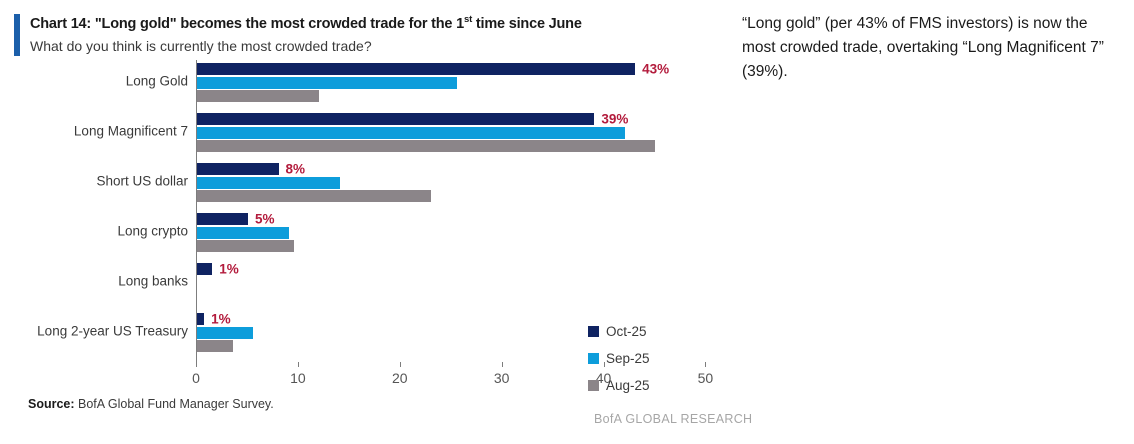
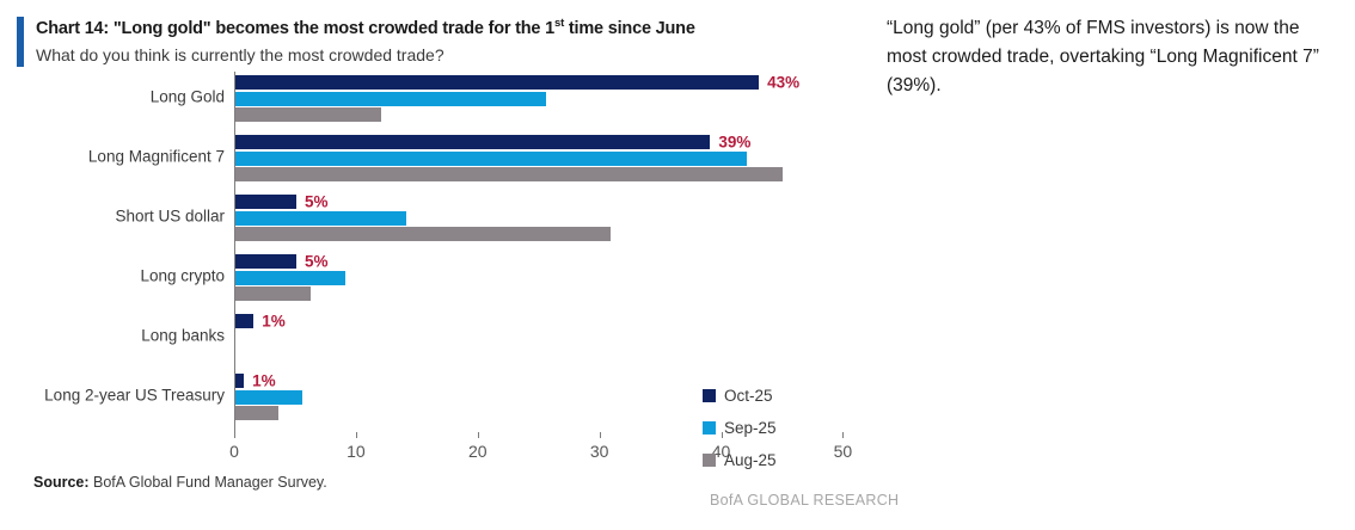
Oct-25/Short US dollar: 8% -> 5%
Aug-25/Short US dollar: 23.0 -> 30.8
Aug-25/Long crypto: 9.5 -> 6.2
